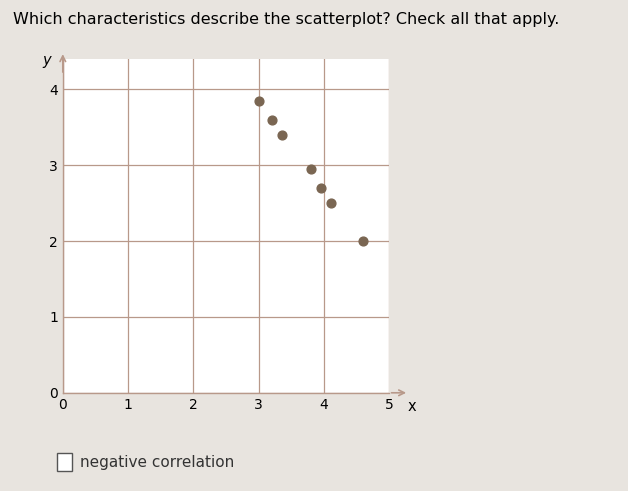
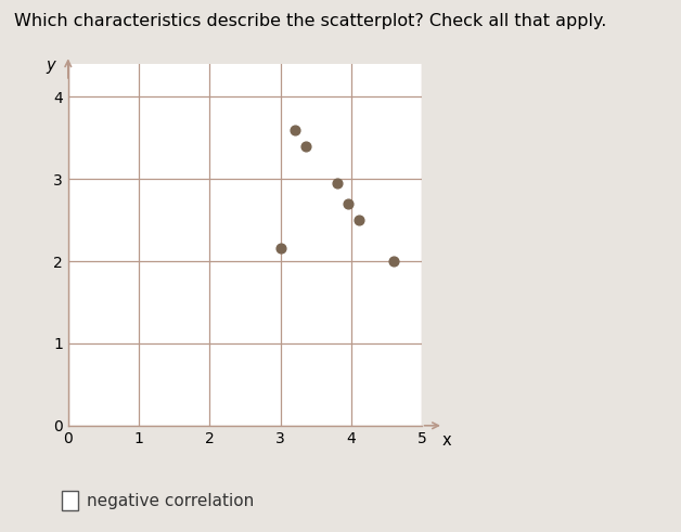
3: 3.85 -> 2.16
